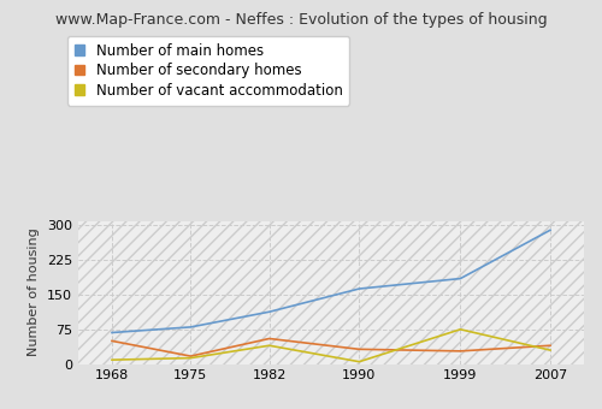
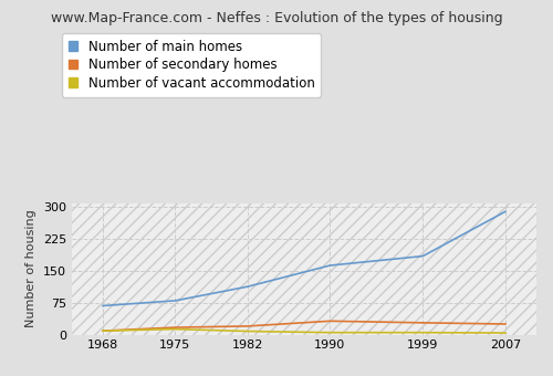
Number of secondary homes/1968: 50 -> 9
Number of secondary homes/1982: 55 -> 20
Number of vacant accommodation/1982: 40 -> 8
Number of vacant accommodation/1999: 75 -> 5
Number of secondary homes/2007: 40 -> 25
Number of vacant accommodation/2007: 30 -> 4
